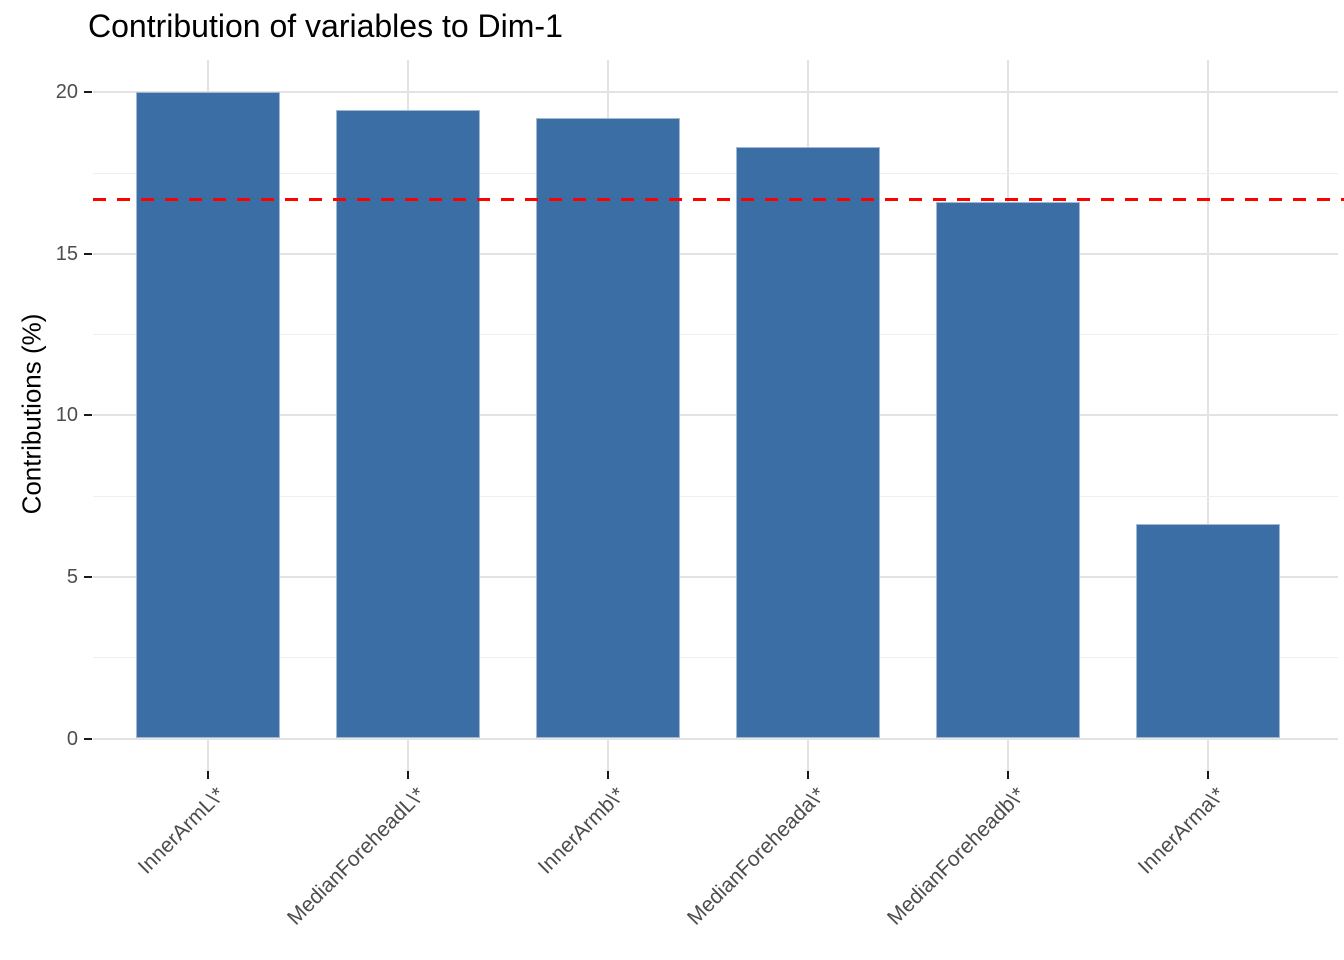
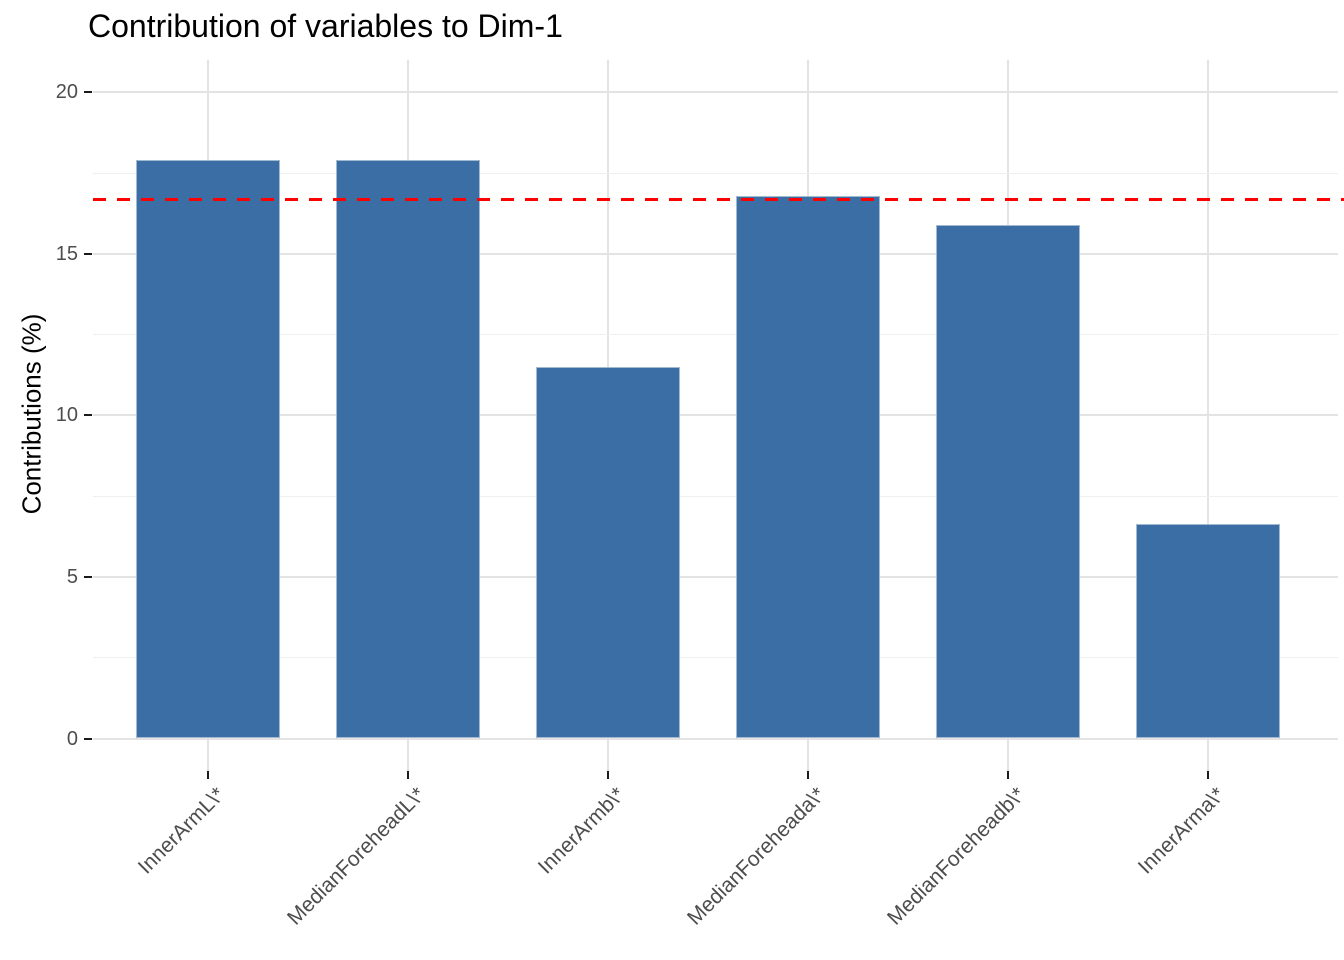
InnerArmL\*: 20.0 -> 17.9
MedianForeheadL\*: 19.4 -> 17.9
InnerArmb\*: 19.2 -> 11.5
MedianForeheada\*: 18.3 -> 16.8
MedianForeheadb\*: 16.6 -> 15.9
